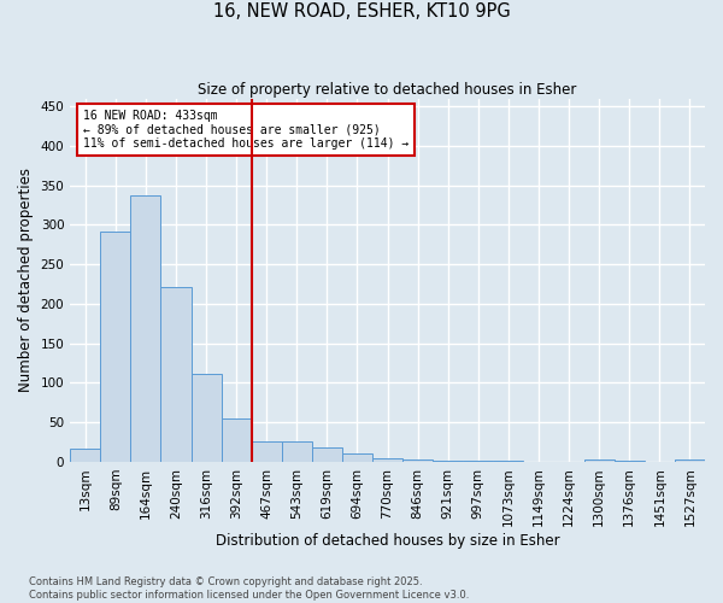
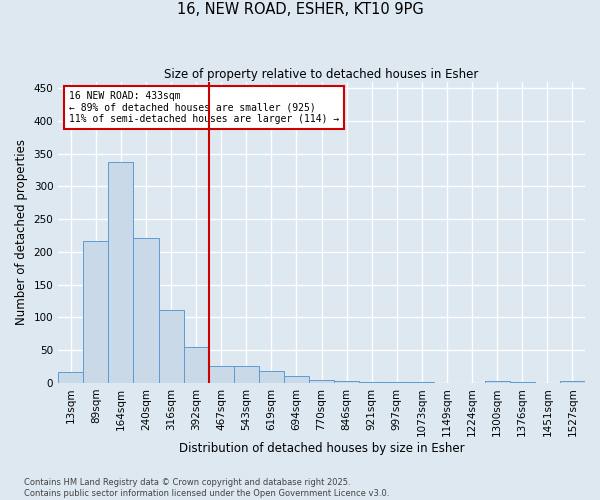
89sqm: 292 -> 217
